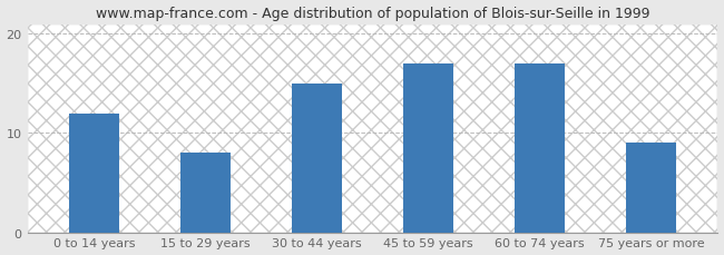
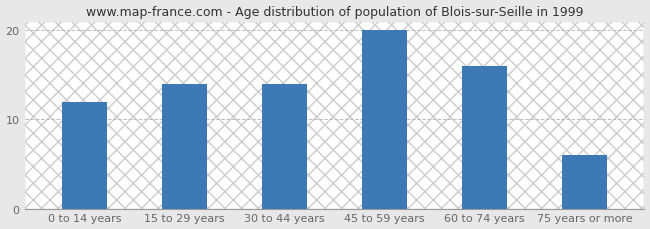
15 to 29 years: 8 -> 14
30 to 44 years: 15 -> 14
45 to 59 years: 17 -> 20
60 to 74 years: 17 -> 16
75 years or more: 9 -> 6
